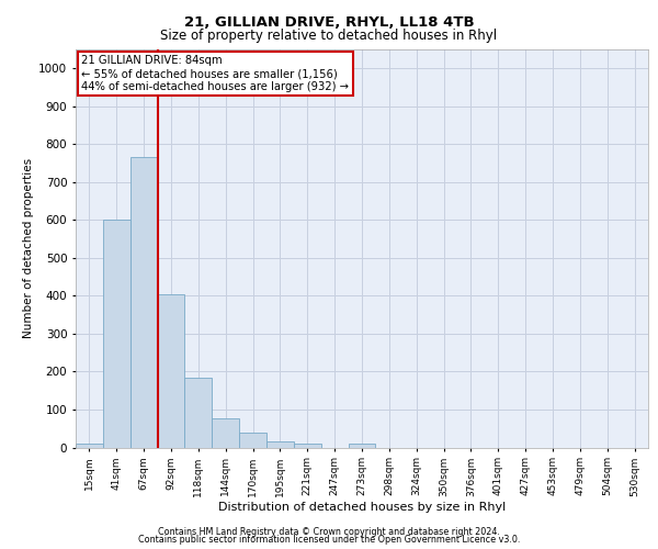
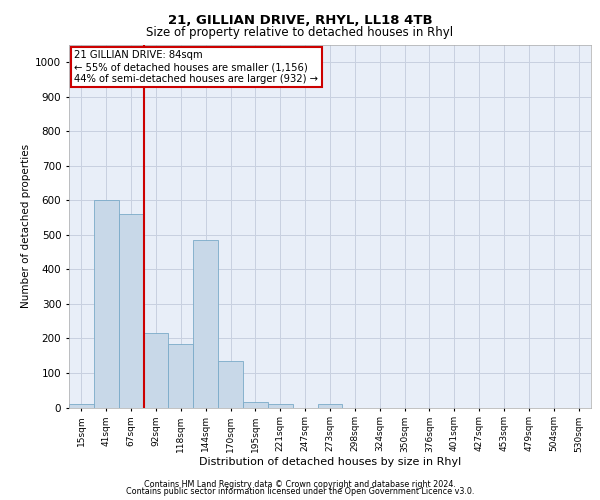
67sqm: 765 -> 560
92sqm: 405 -> 215
144sqm: 78 -> 485
170sqm: 38 -> 135
